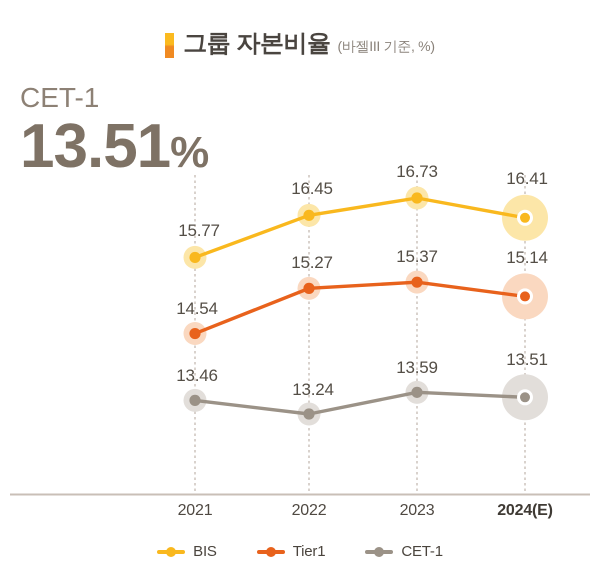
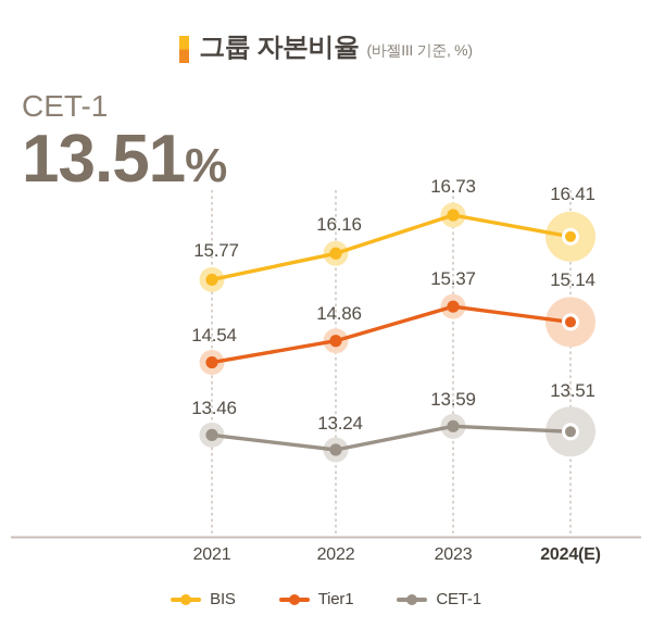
BIS/2022: 16.45 -> 16.16
Tier1/2022: 15.27 -> 14.86
